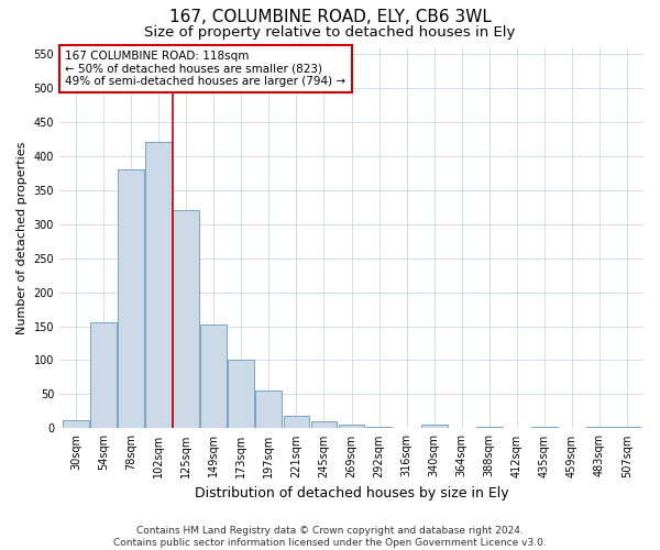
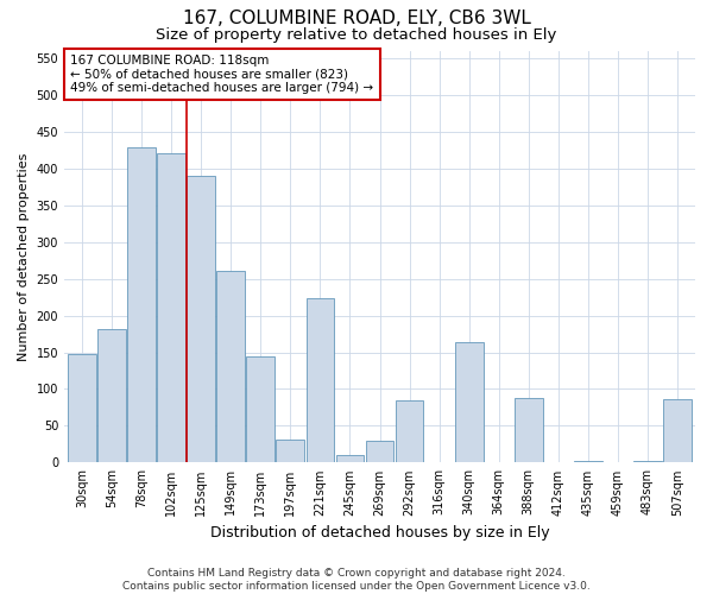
30sqm: 12 -> 148
54sqm: 155 -> 182
78sqm: 380 -> 428
125sqm: 320 -> 390
149sqm: 152 -> 260
173sqm: 100 -> 144
197sqm: 55 -> 32
221sqm: 18 -> 224
269sqm: 5 -> 30
292sqm: 2 -> 84
340sqm: 5 -> 164
388sqm: 3 -> 88
507sqm: 3 -> 86
